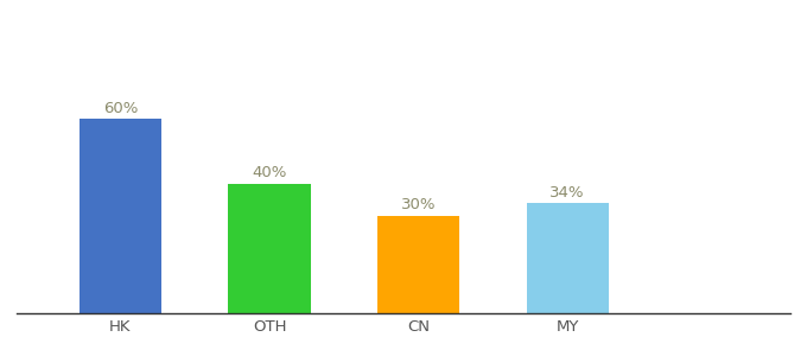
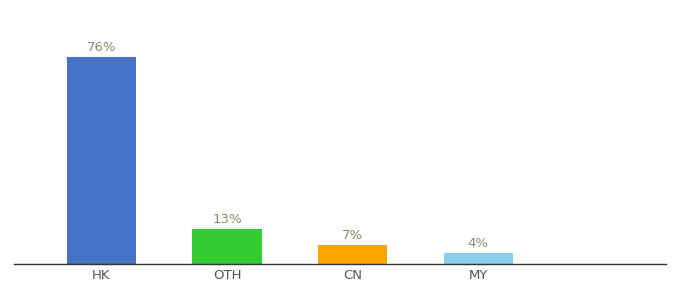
HK: 60% -> 76%
OTH: 40% -> 13%
CN: 30% -> 7%
MY: 34% -> 4%
